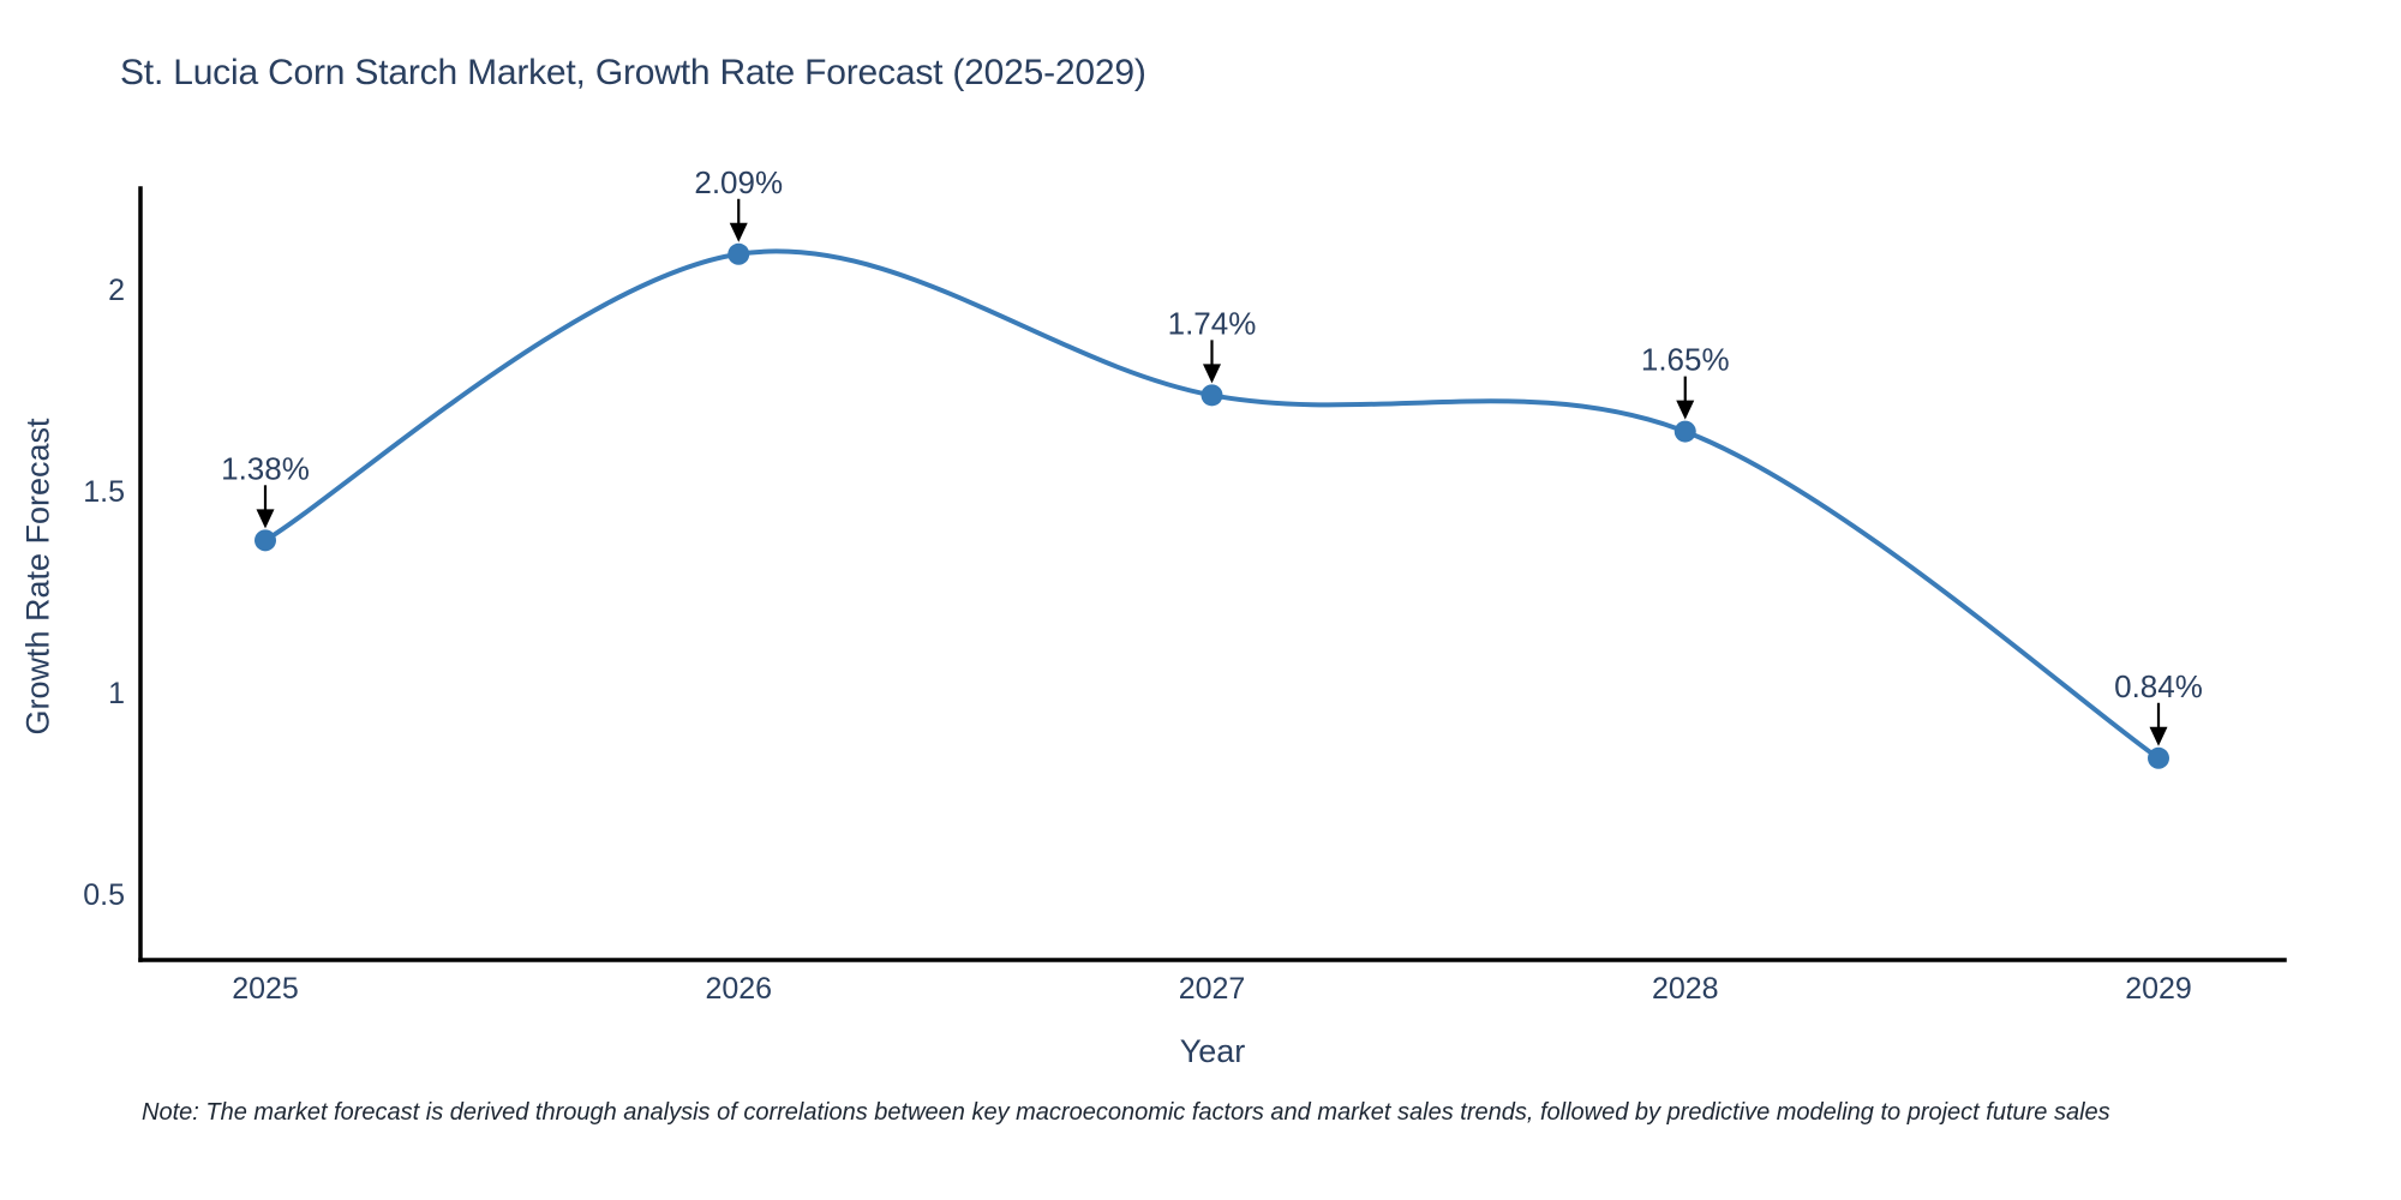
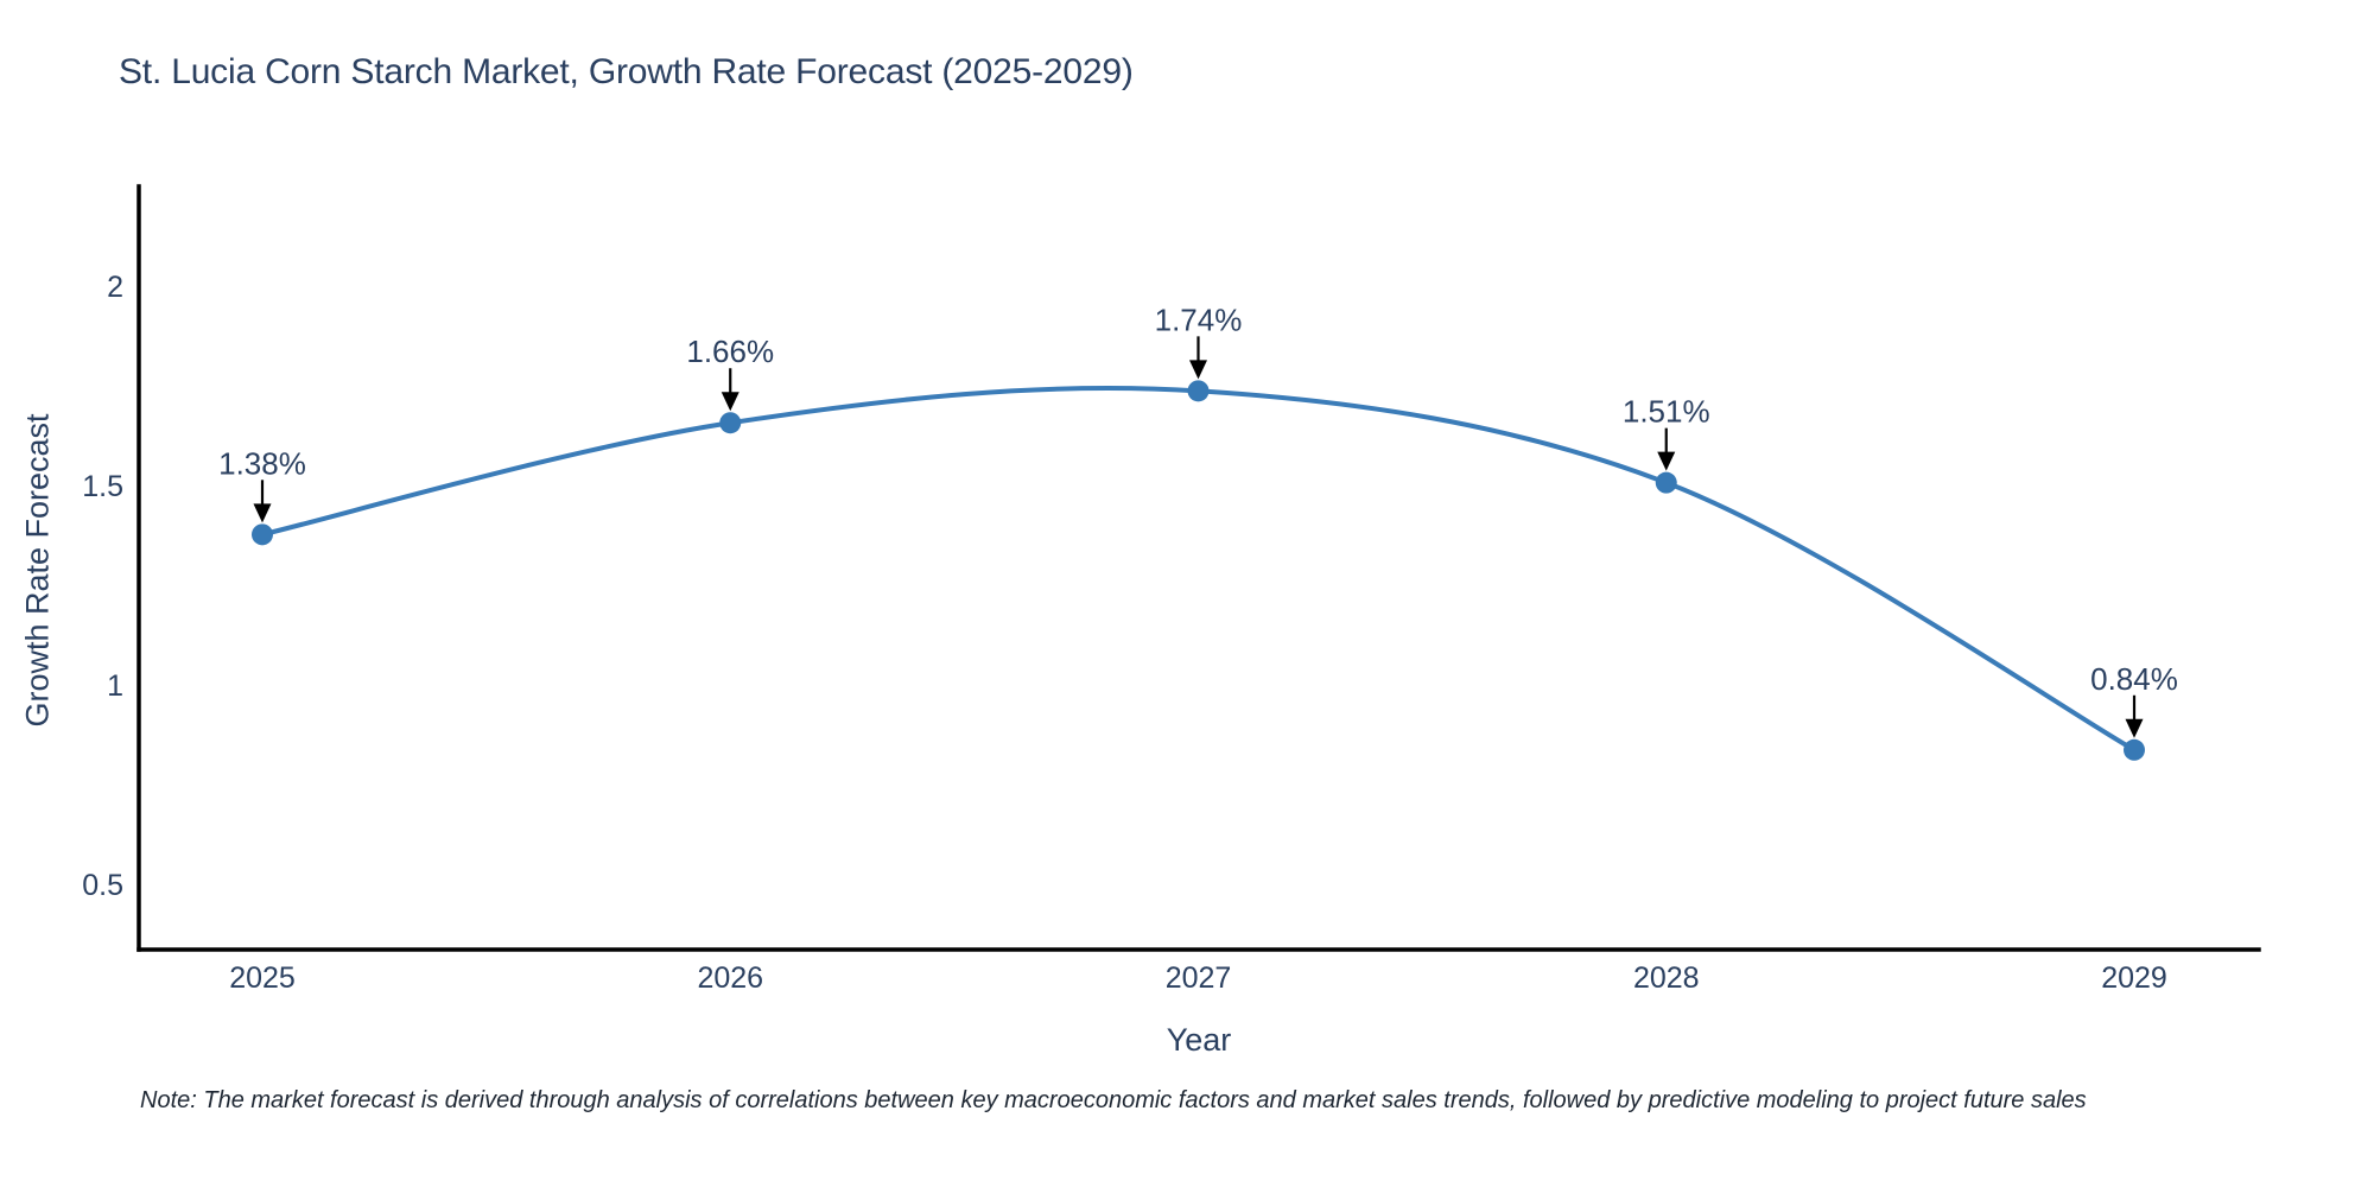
2026: 2.09% -> 1.66%
2028: 1.65% -> 1.51%
